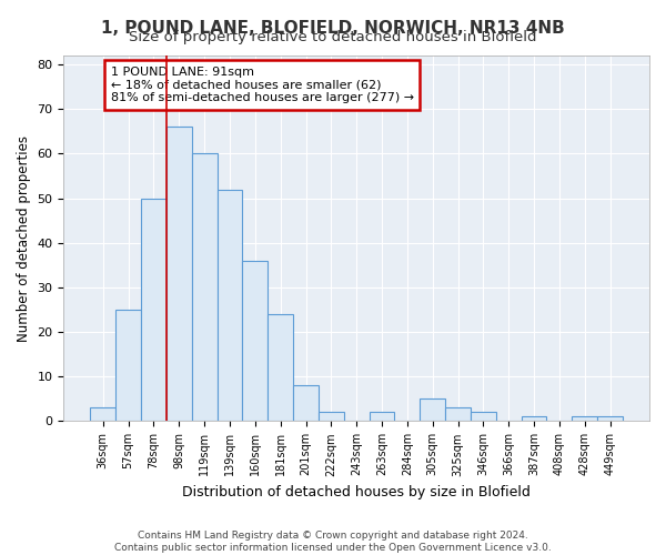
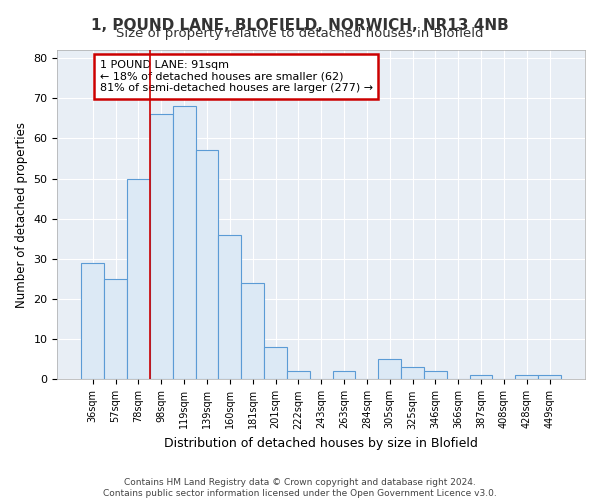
36sqm: 3 -> 29
119sqm: 60 -> 68
139sqm: 52 -> 57
